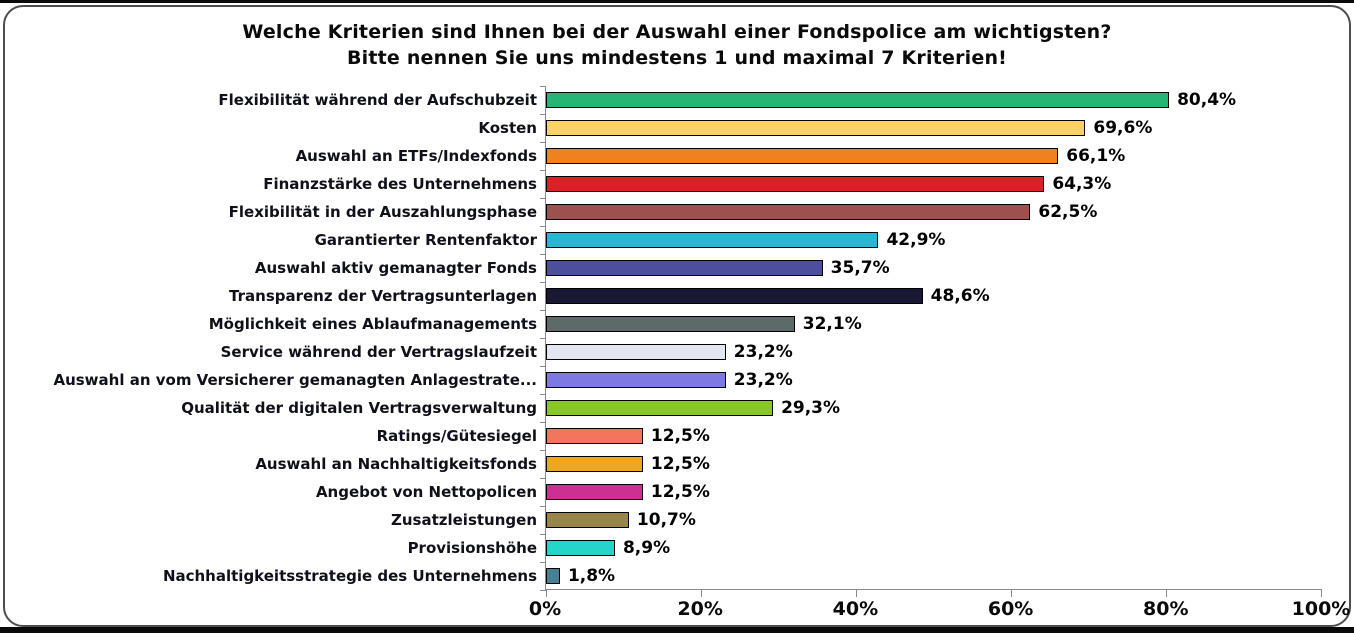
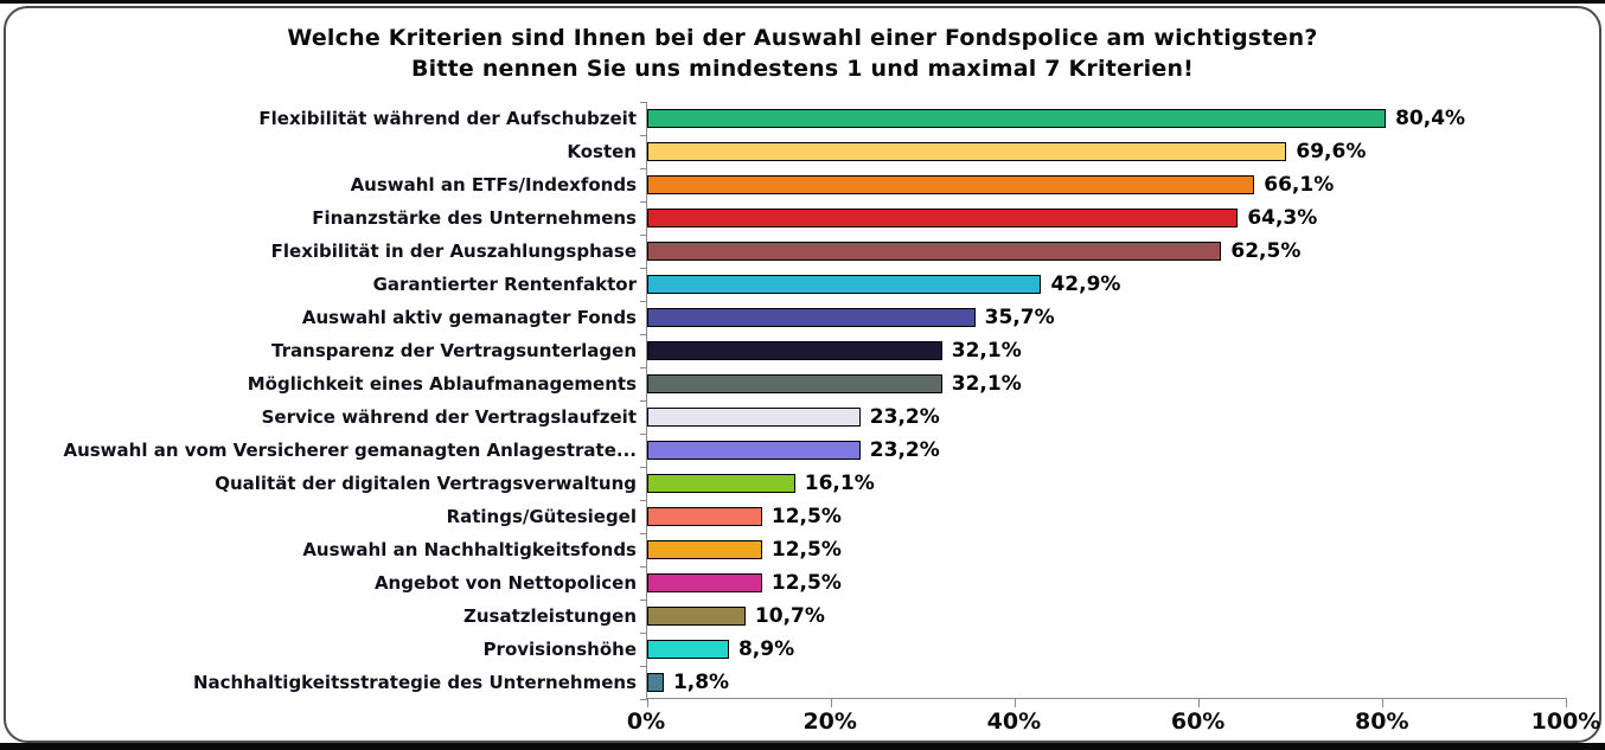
Transparenz der Vertragsunterlagen: 48,6% -> 32,1%
Qualität der digitalen Vertragsverwaltung: 29,3% -> 16,1%
